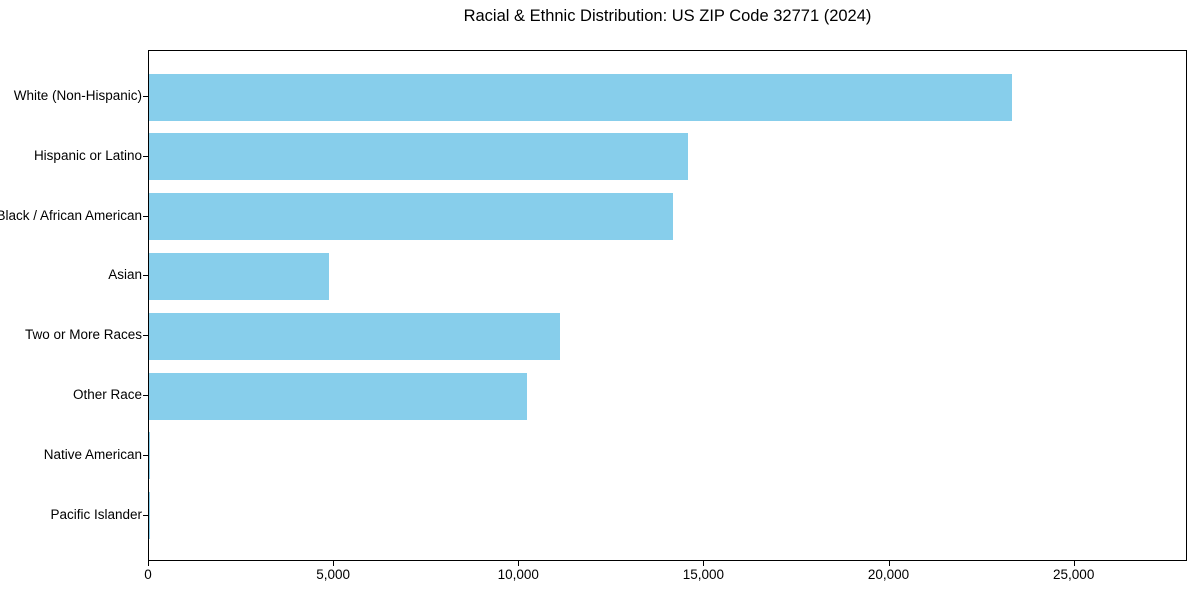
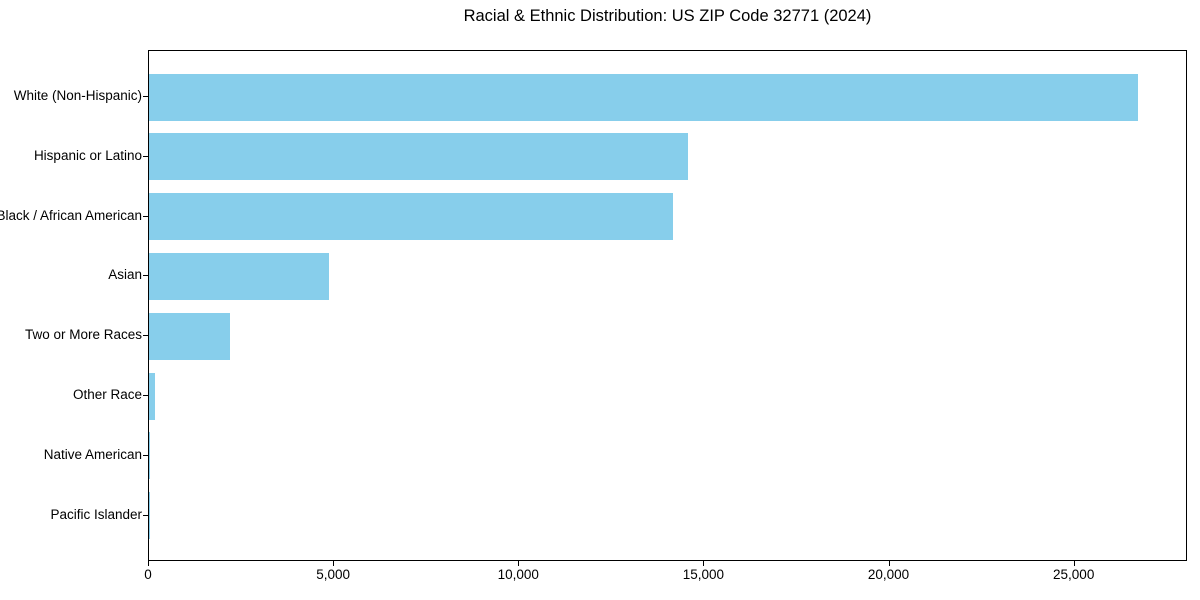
White (Non-Hispanic): 23300 -> 26700
Two or More Races: 11100 -> 2200
Other Race: 10200 -> 200
